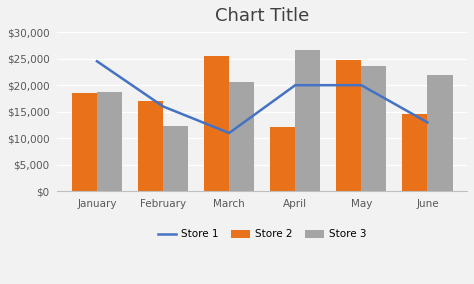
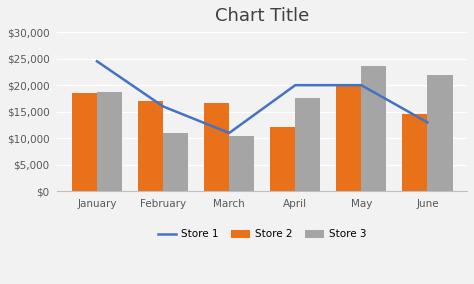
Store 3/February: $12,400 -> $11,000
Store 2/March: $25,400 -> $16,700
Store 3/March: $20,600 -> $10,500
Store 3/April: $26,600 -> $17,600
Store 2/May: $24,800 -> $20,000
